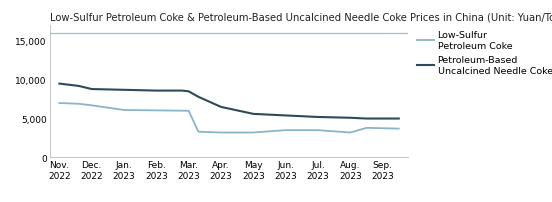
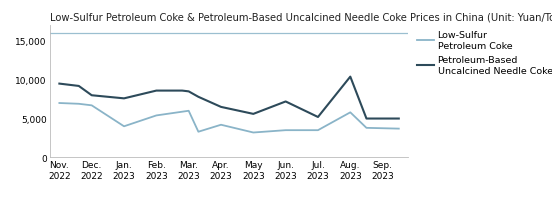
Petroleum-Based Uncalcined Needle Coke/Dec. 2022: 8,800 -> 8,000
Low-Sulfur Petroleum Coke/Jan. 2023: 6,100 -> 4,000
Petroleum-Based Uncalcined Needle Coke/Jan. 2023: 8,700 -> 7,600
Low-Sulfur Petroleum Coke/Feb. 2023: 6,000 -> 5,400
Low-Sulfur Petroleum Coke/Apr. 2023: 3,200 -> 4,200
Petroleum-Based Uncalcined Needle Coke/Jun. 2023: 5,400 -> 7,200
Low-Sulfur Petroleum Coke/Aug. 2023: 3,200 -> 5,800
Petroleum-Based Uncalcined Needle Coke/Aug. 2023: 5,100 -> 10,400
